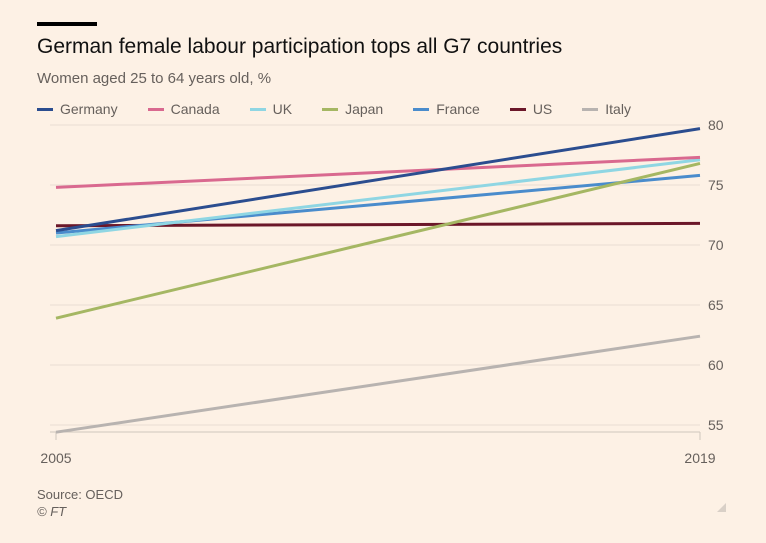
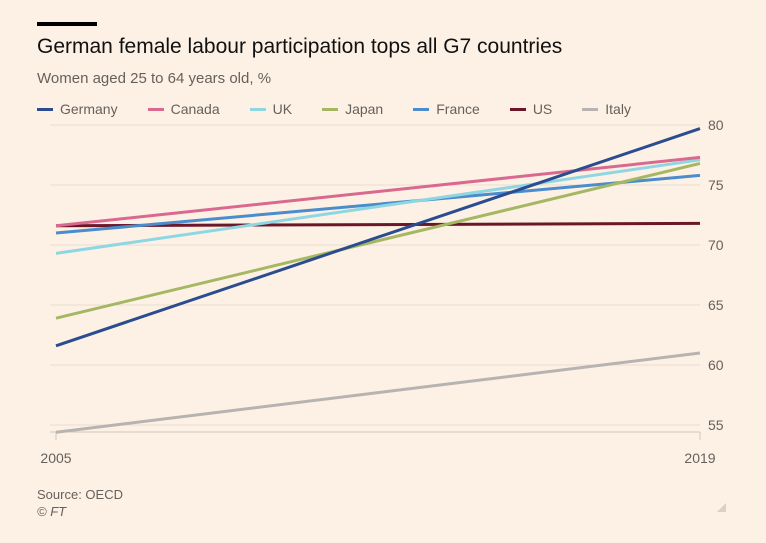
Germany/2005: 71.2 -> 61.6
Canada/2005: 74.8 -> 71.6
UK/2005: 70.7 -> 69.3
Italy/2019: 62.4 -> 61.0
